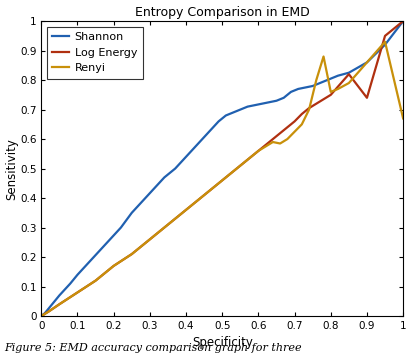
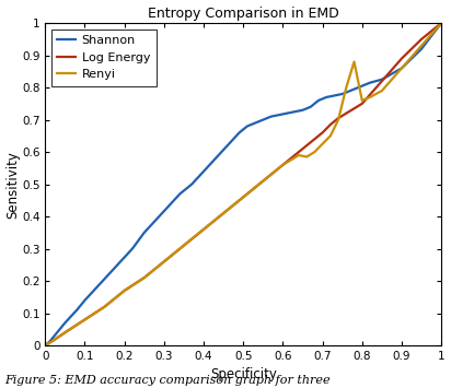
Log Energy/0.9: 0.740 -> 0.890
Renyi/1: 0.670 -> 1.000
